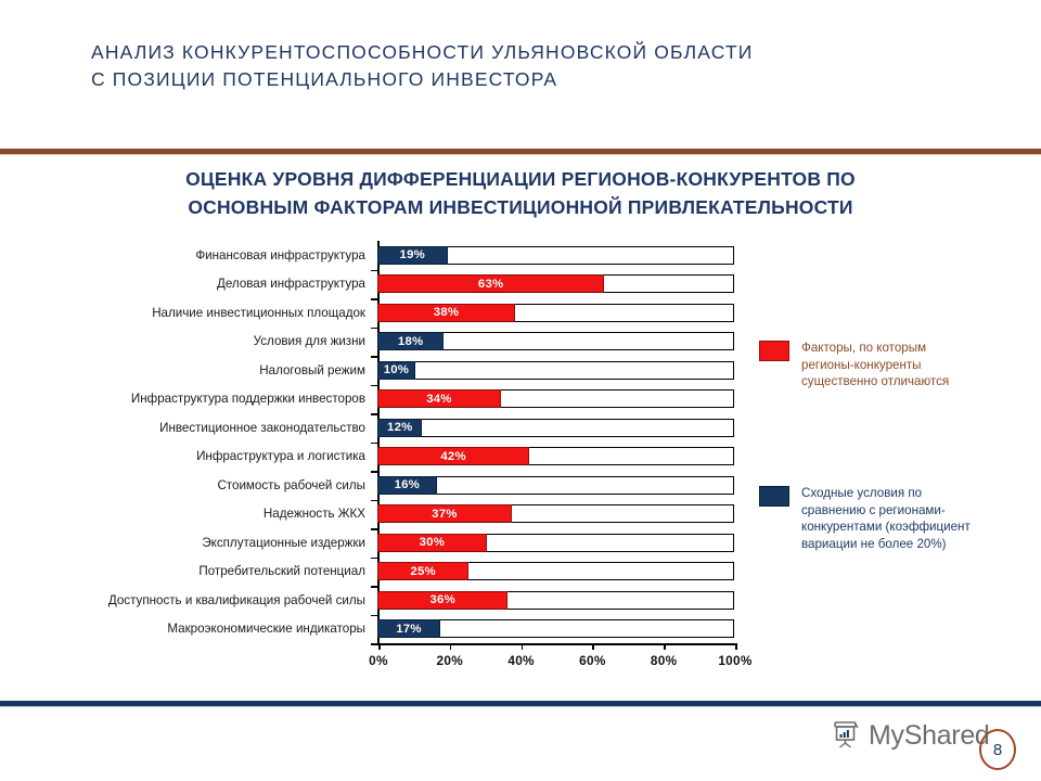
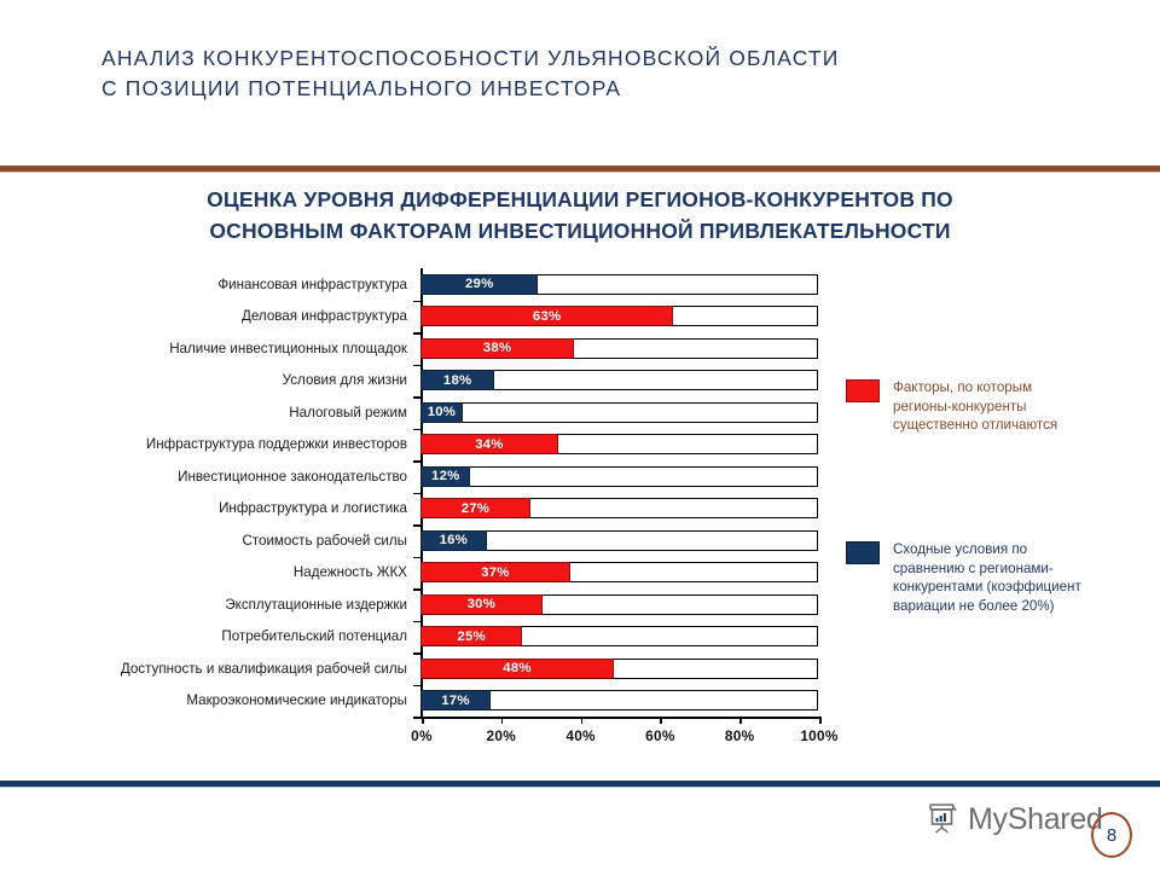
Финансовая инфраструктура: 19% -> 29%
Инфраструктура и логистика: 42% -> 27%
Доступность и квалификация рабочей силы: 36% -> 48%
